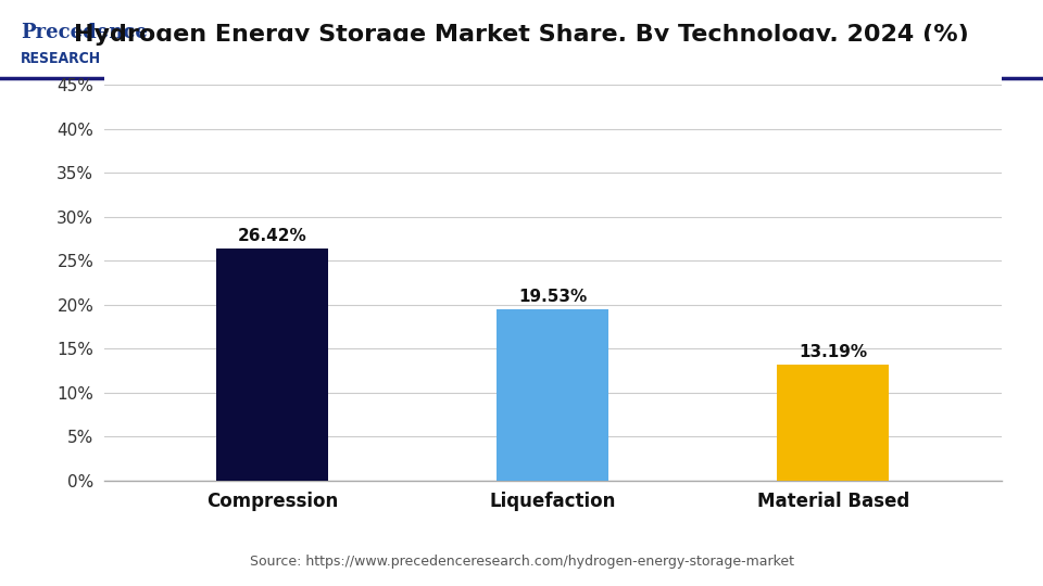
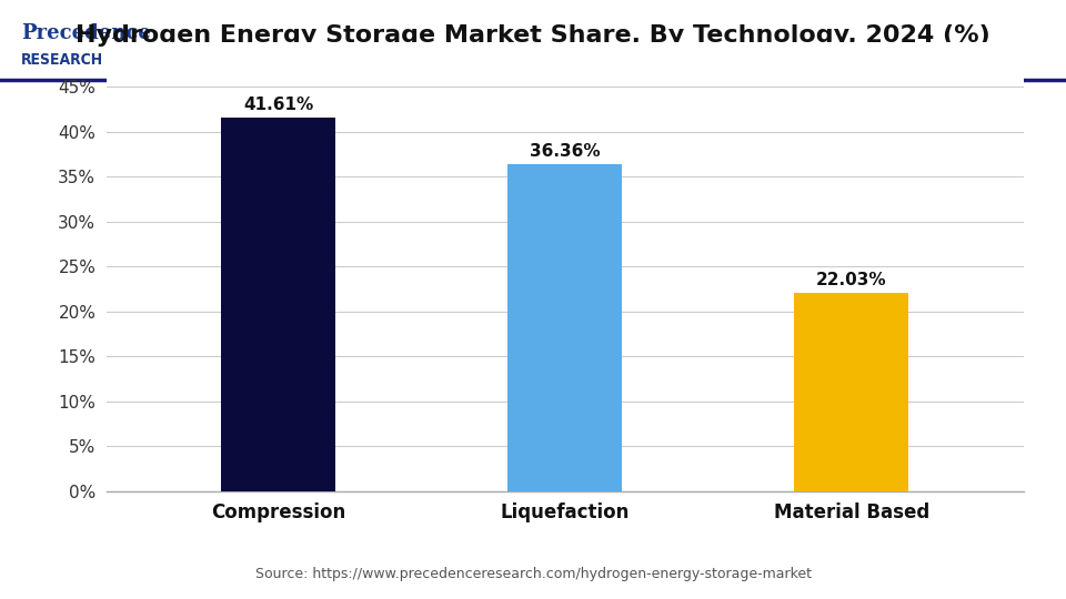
Compression: 26.42% -> 41.61%
Liquefaction: 19.53% -> 36.36%
Material Based: 13.19% -> 22.03%
